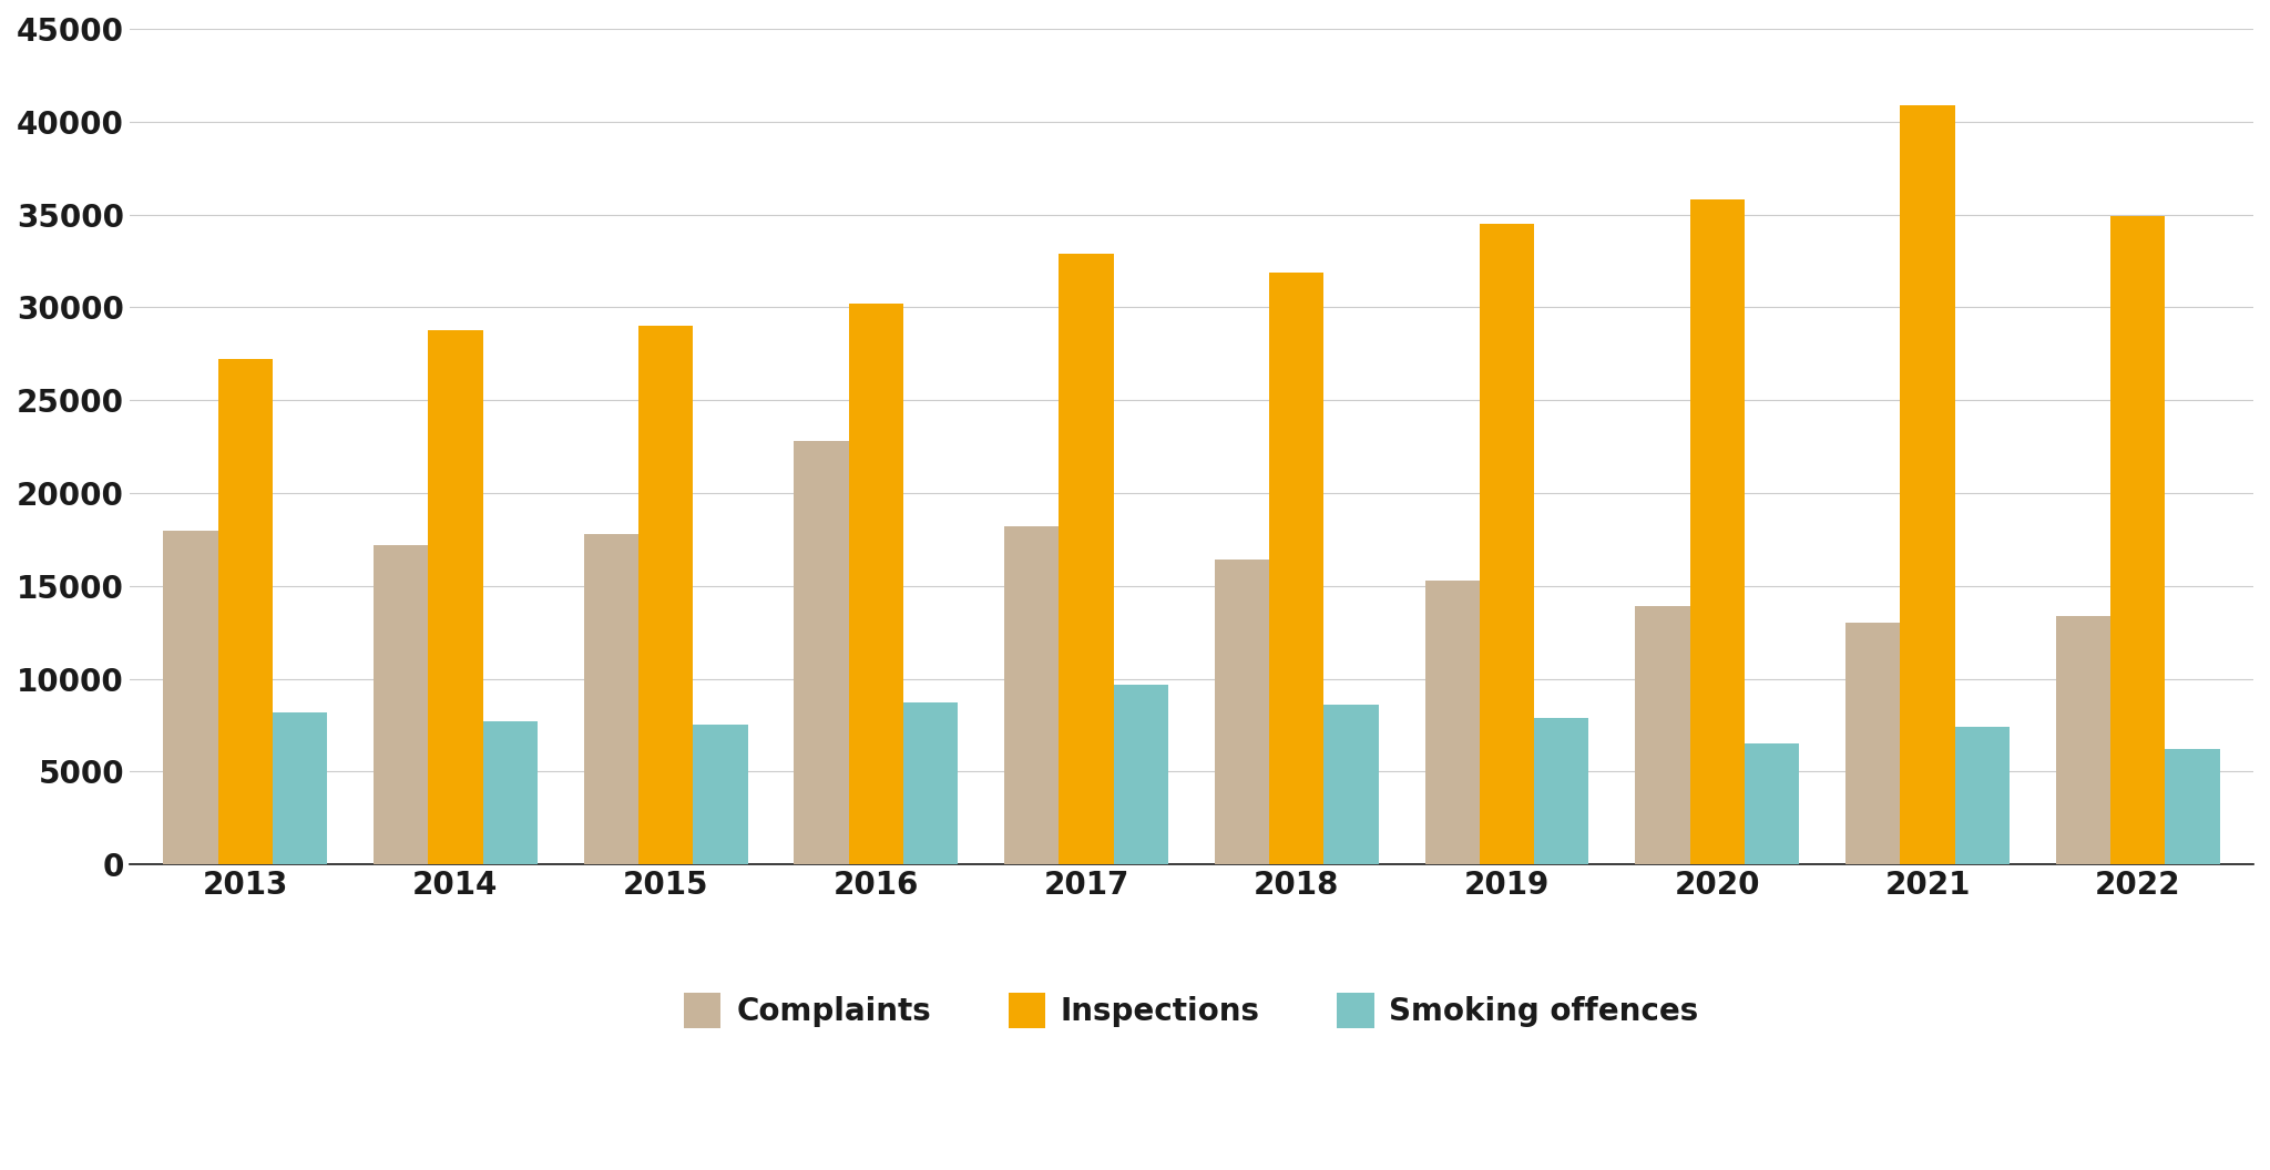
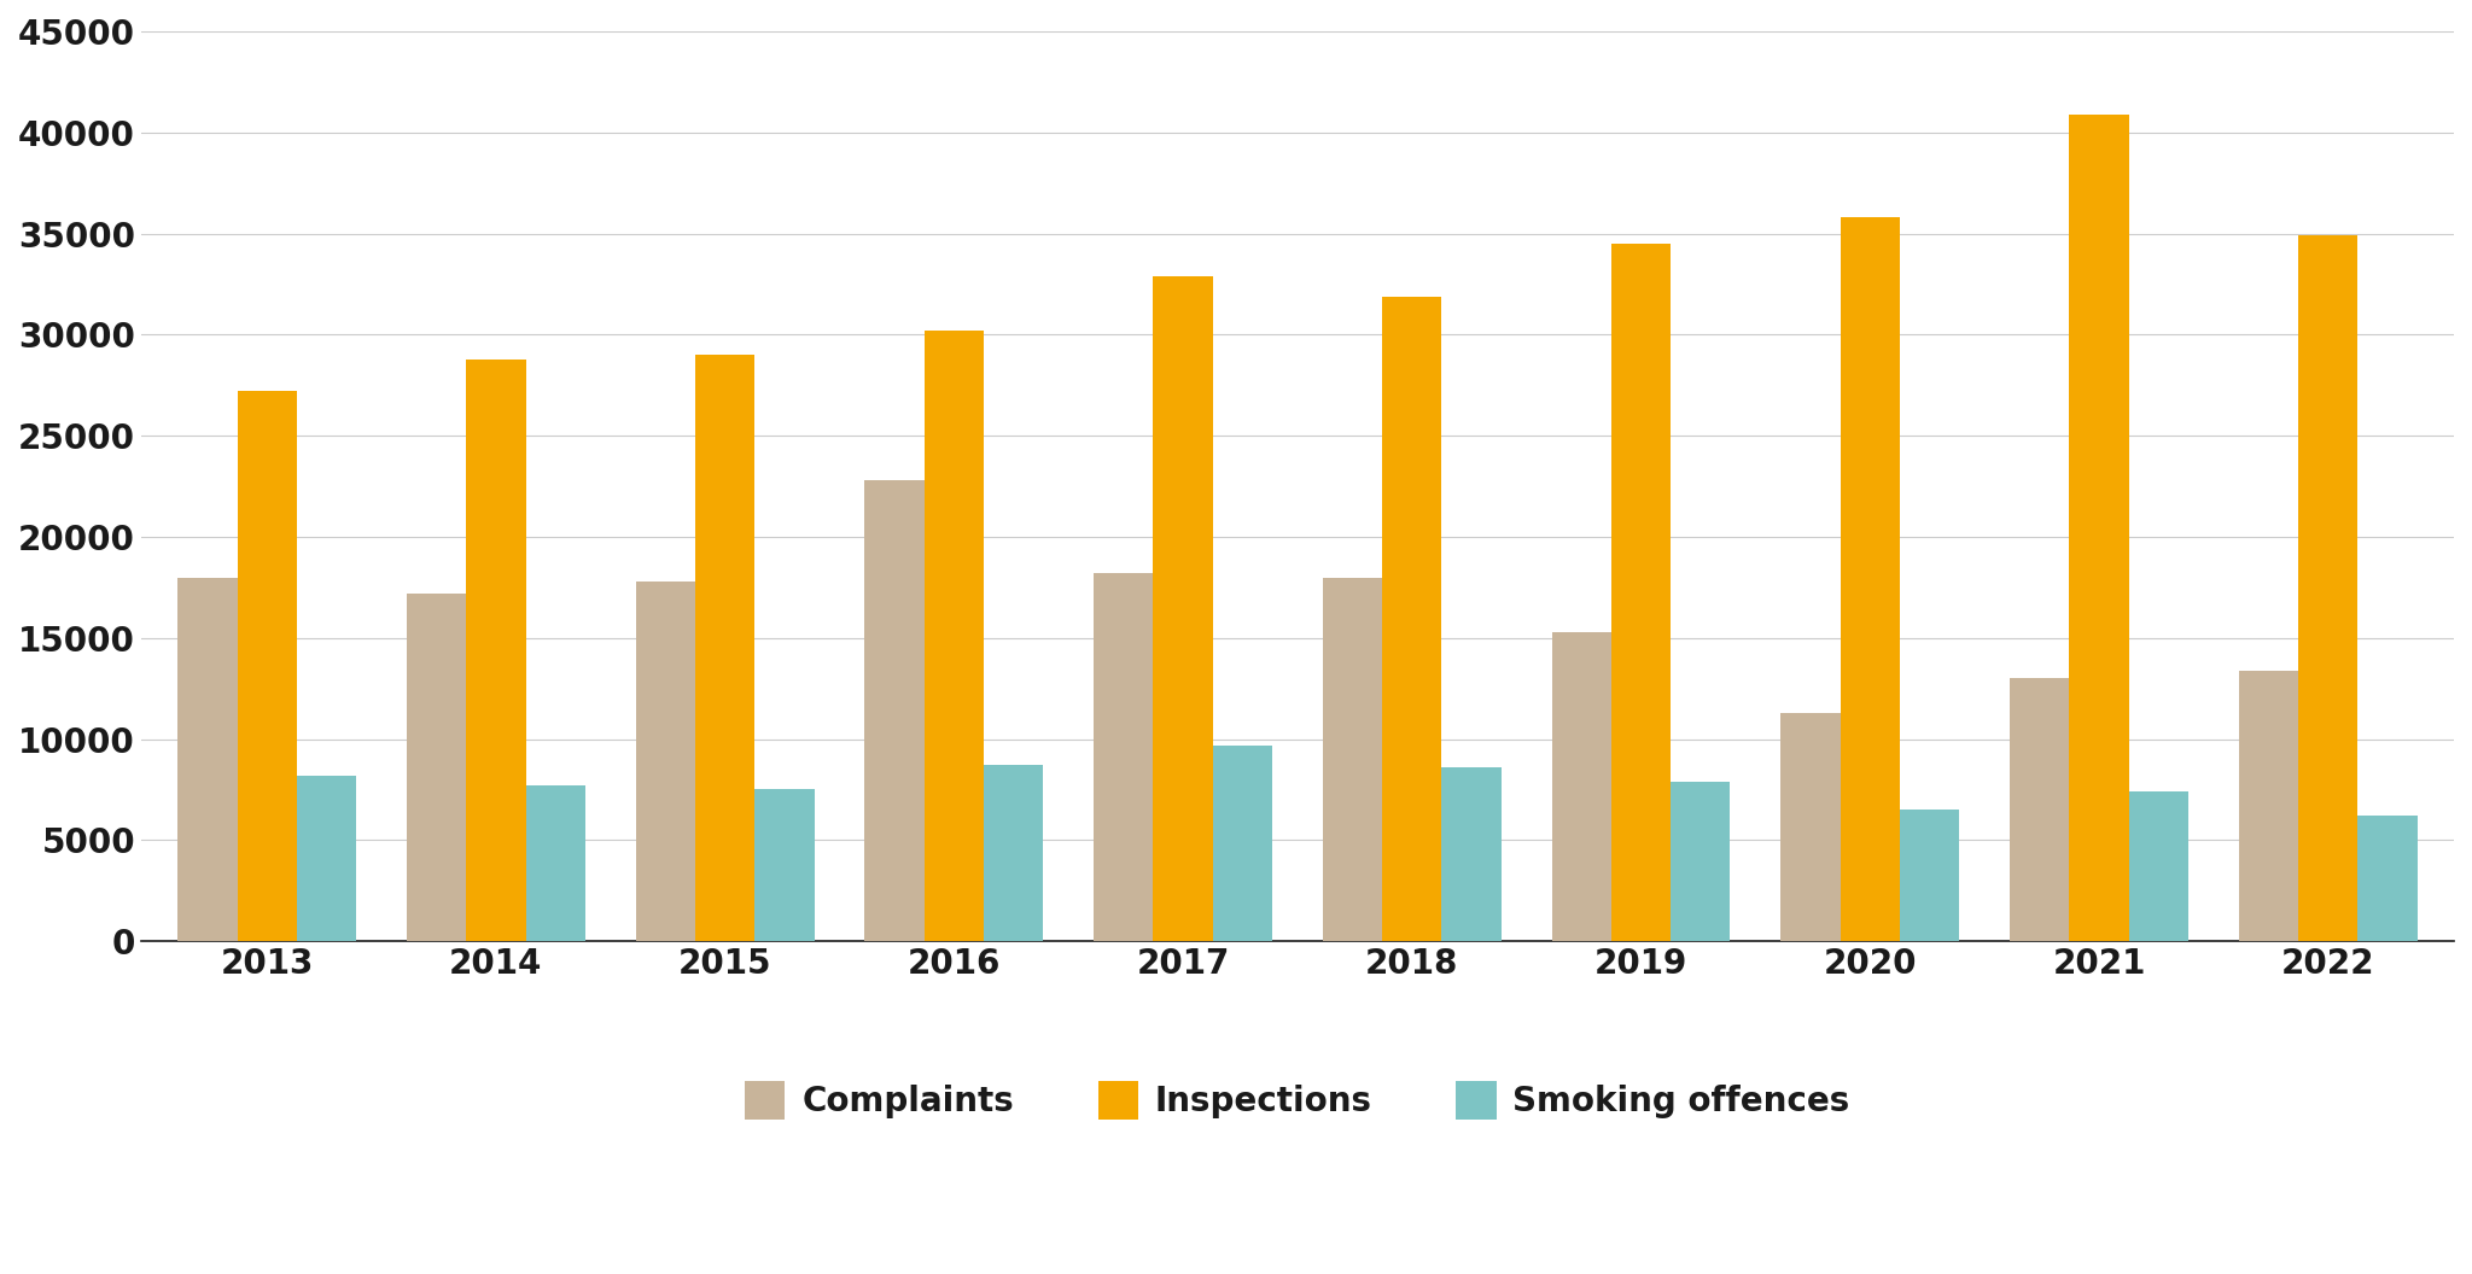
Complaints/2018: 16400 -> 18000
Complaints/2020: 13900 -> 11300
